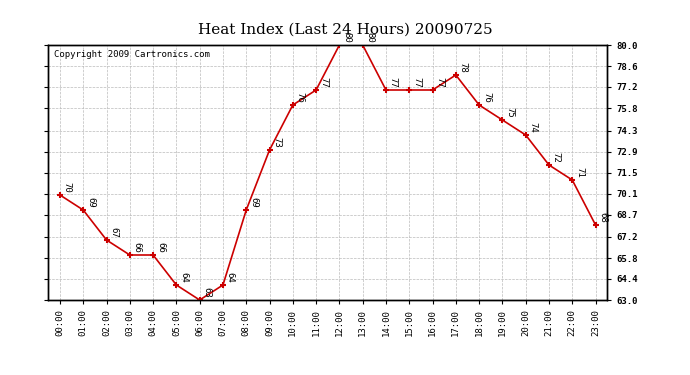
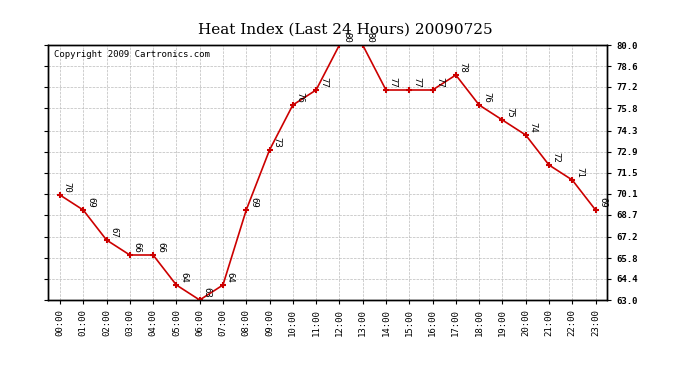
23:00: 68 -> 69
